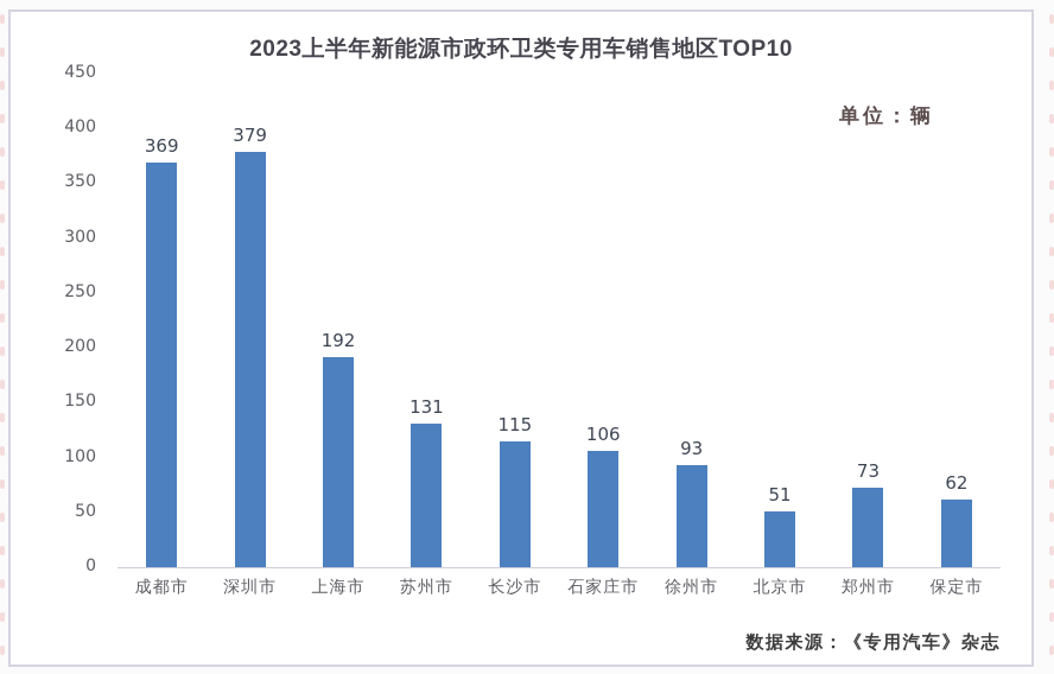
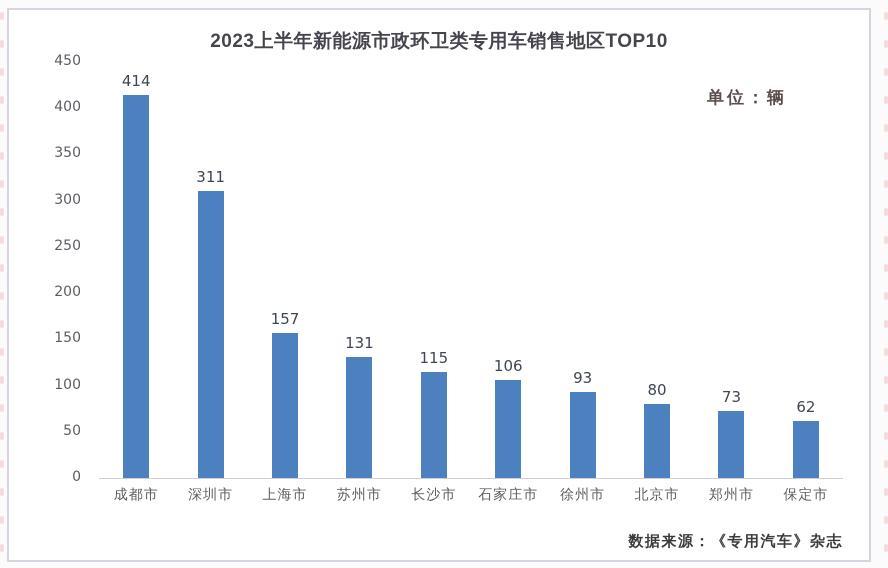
成都市: 369 -> 414
深圳市: 379 -> 311
上海市: 192 -> 157
北京市: 51 -> 80
